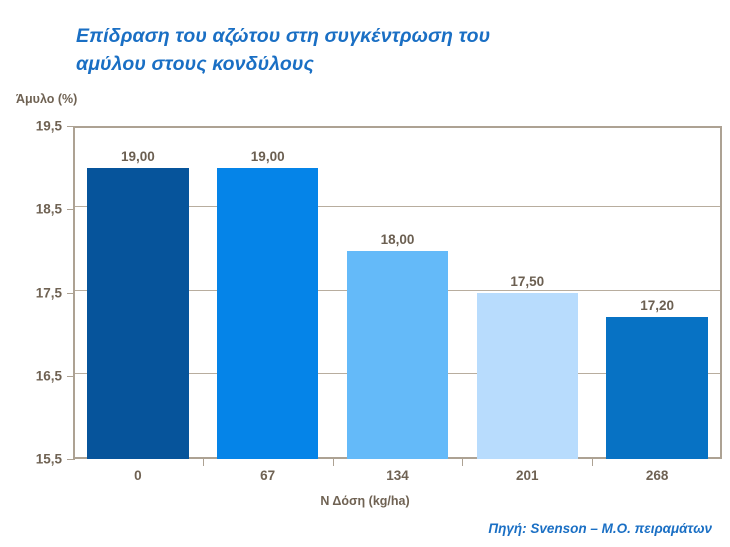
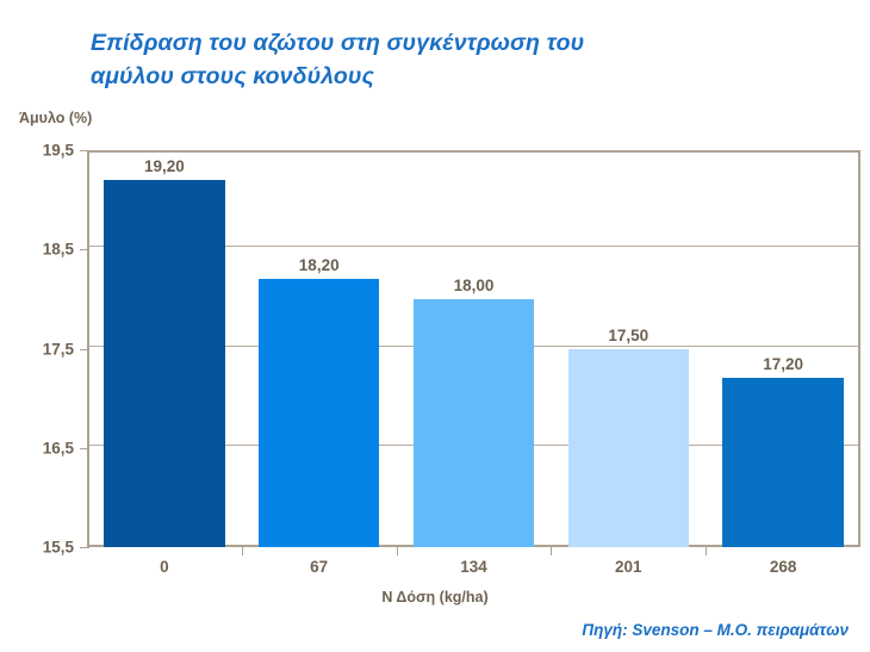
0: 19,00 -> 19,20
67: 19,00 -> 18,20
